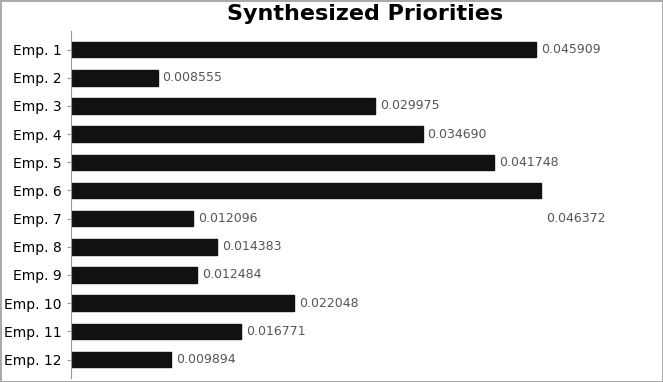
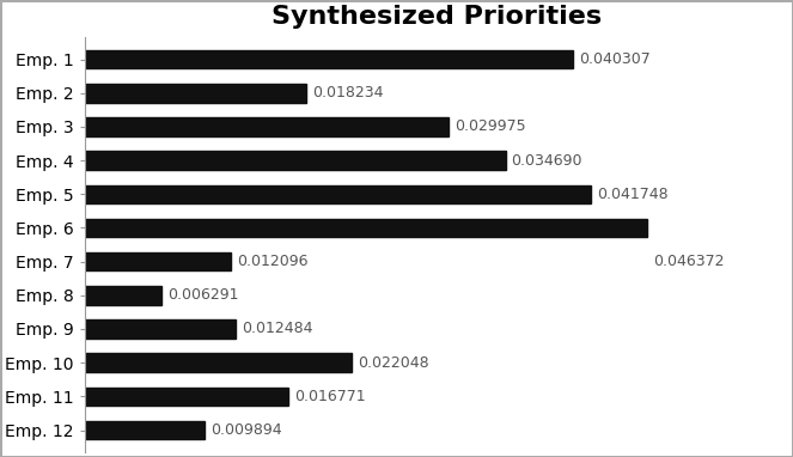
Emp. 1: 0.045909 -> 0.040307
Emp. 2: 0.008555 -> 0.018234
Emp. 8: 0.014383 -> 0.006291
